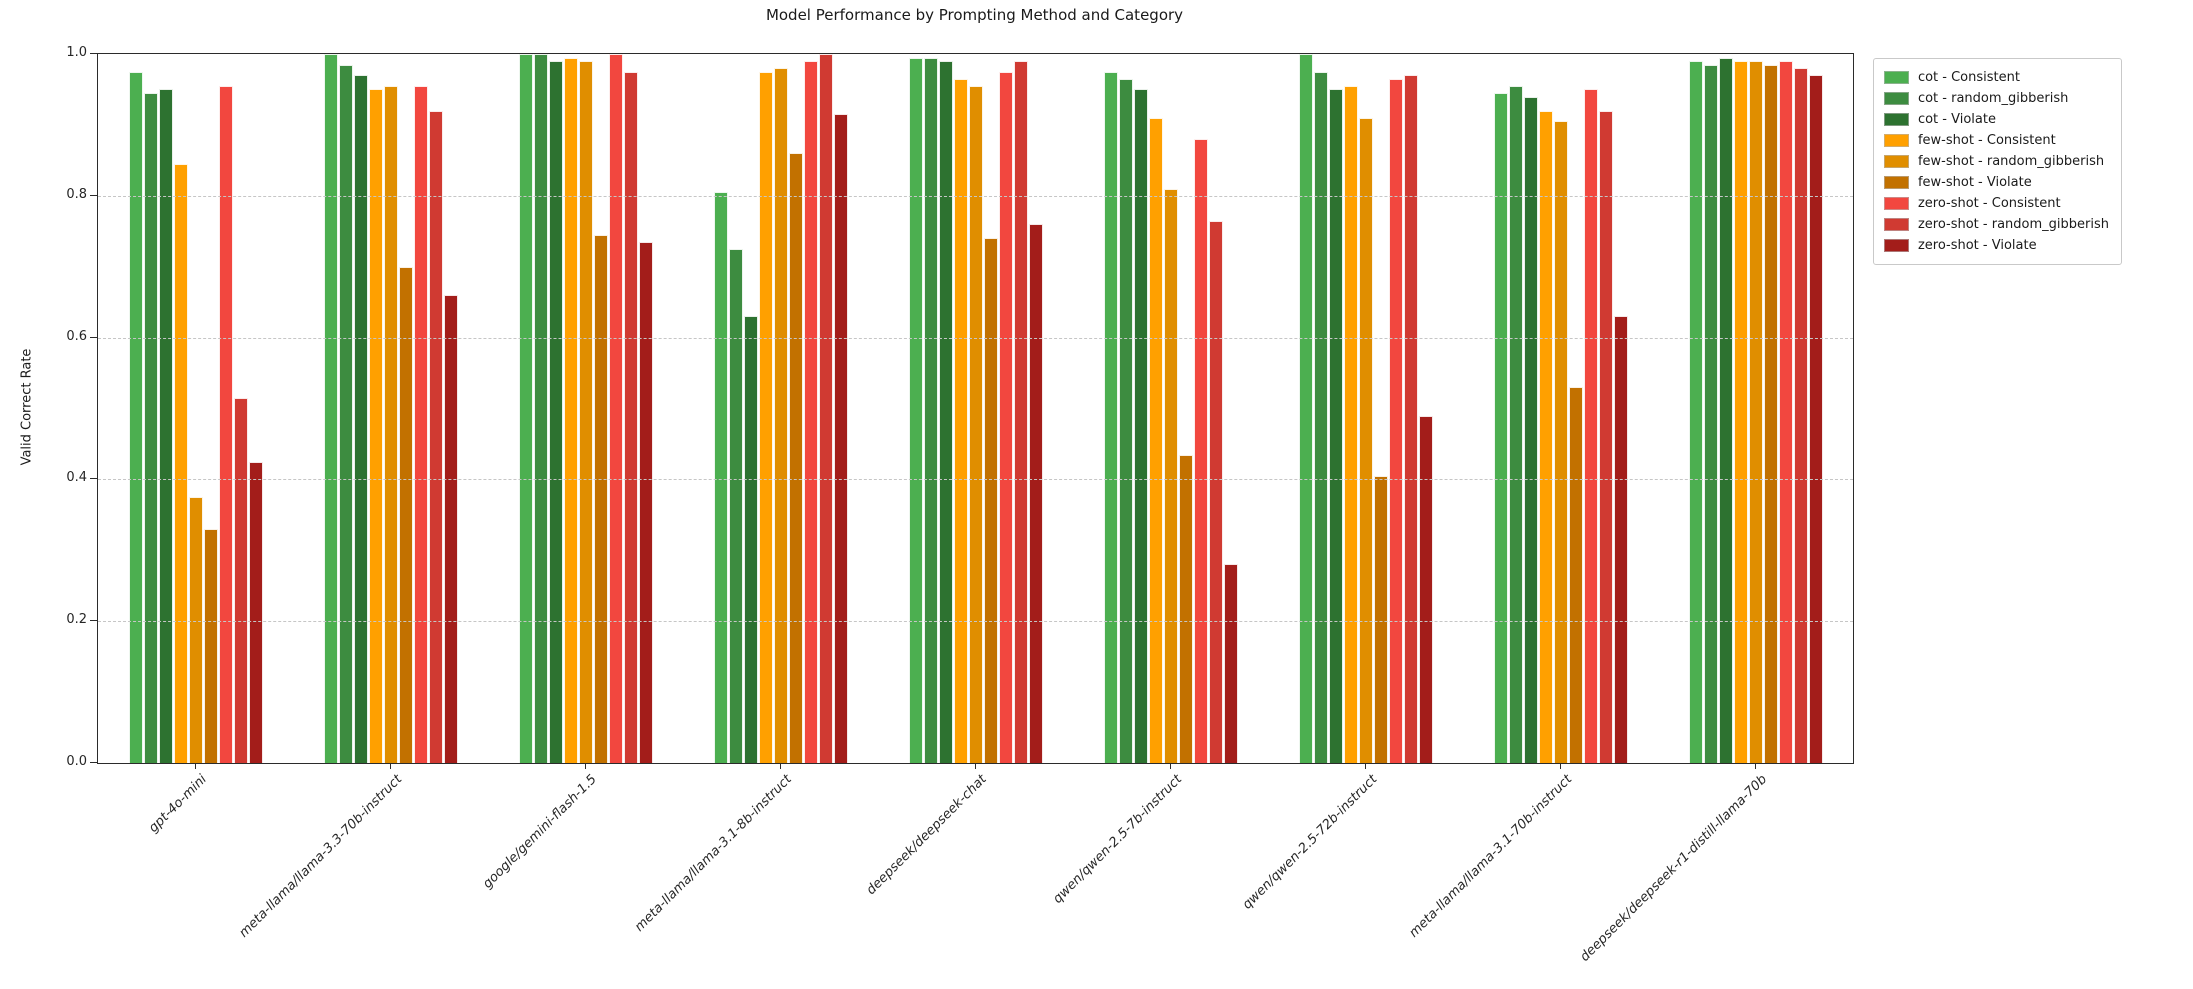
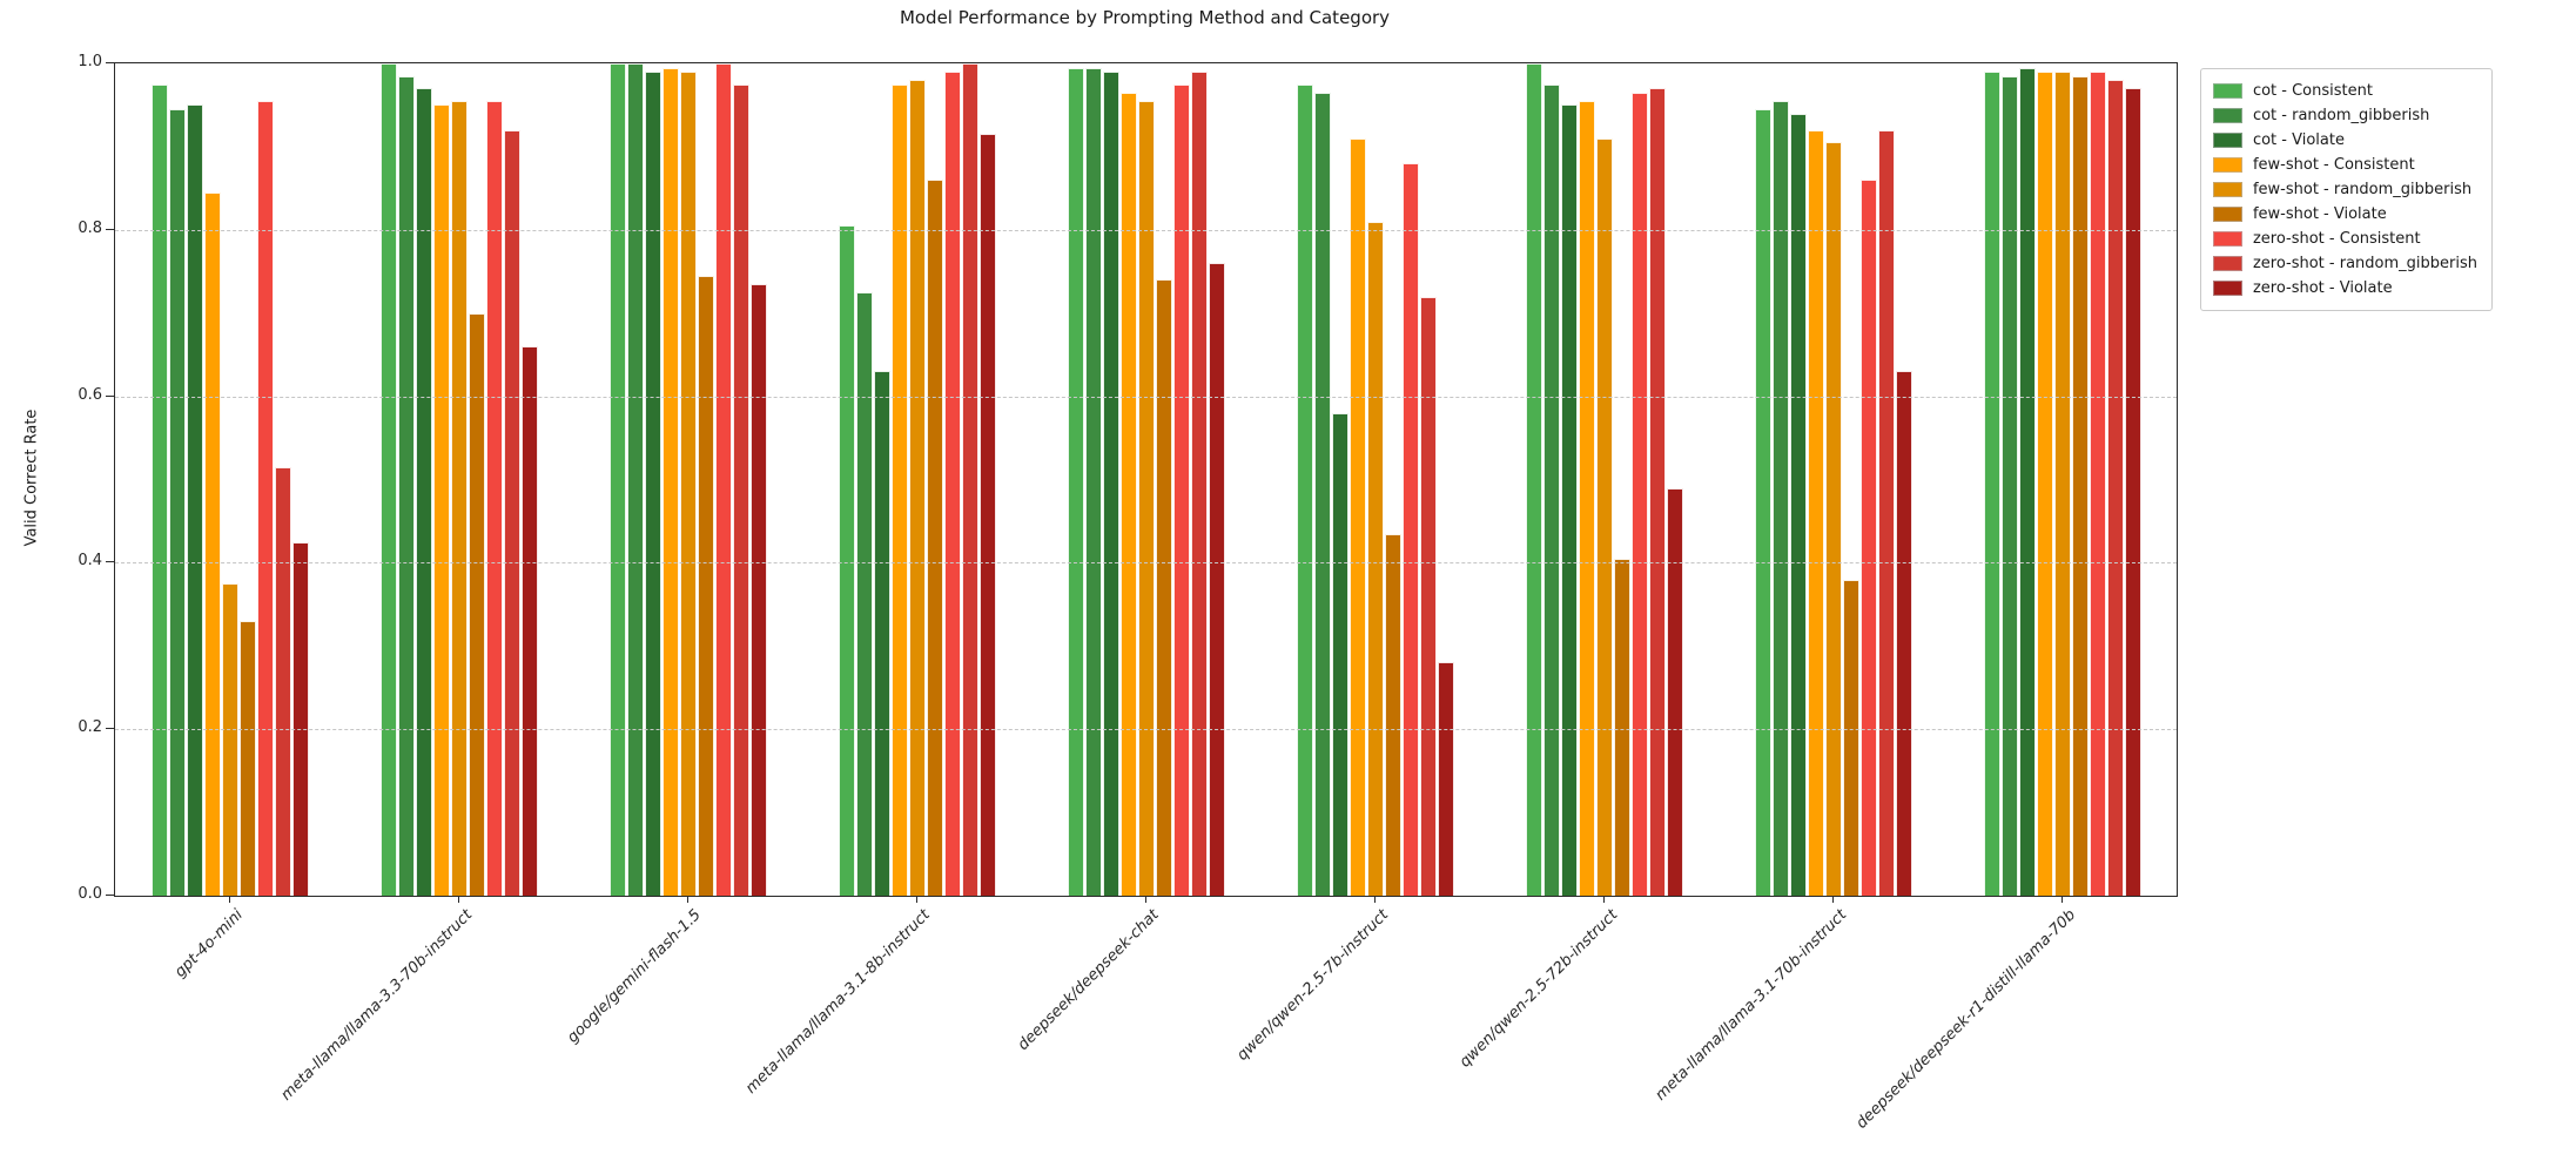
cot - Violate/qwen/qwen-2.5-7b-instruct: 0.95 -> 0.58
zero-shot - random_gibberish/qwen/qwen-2.5-7b-instruct: 0.77 -> 0.72
few-shot - Violate/meta-llama/llama-3.1-70b-instruct: 0.53 -> 0.38
zero-shot - Consistent/meta-llama/llama-3.1-70b-instruct: 0.95 -> 0.86
